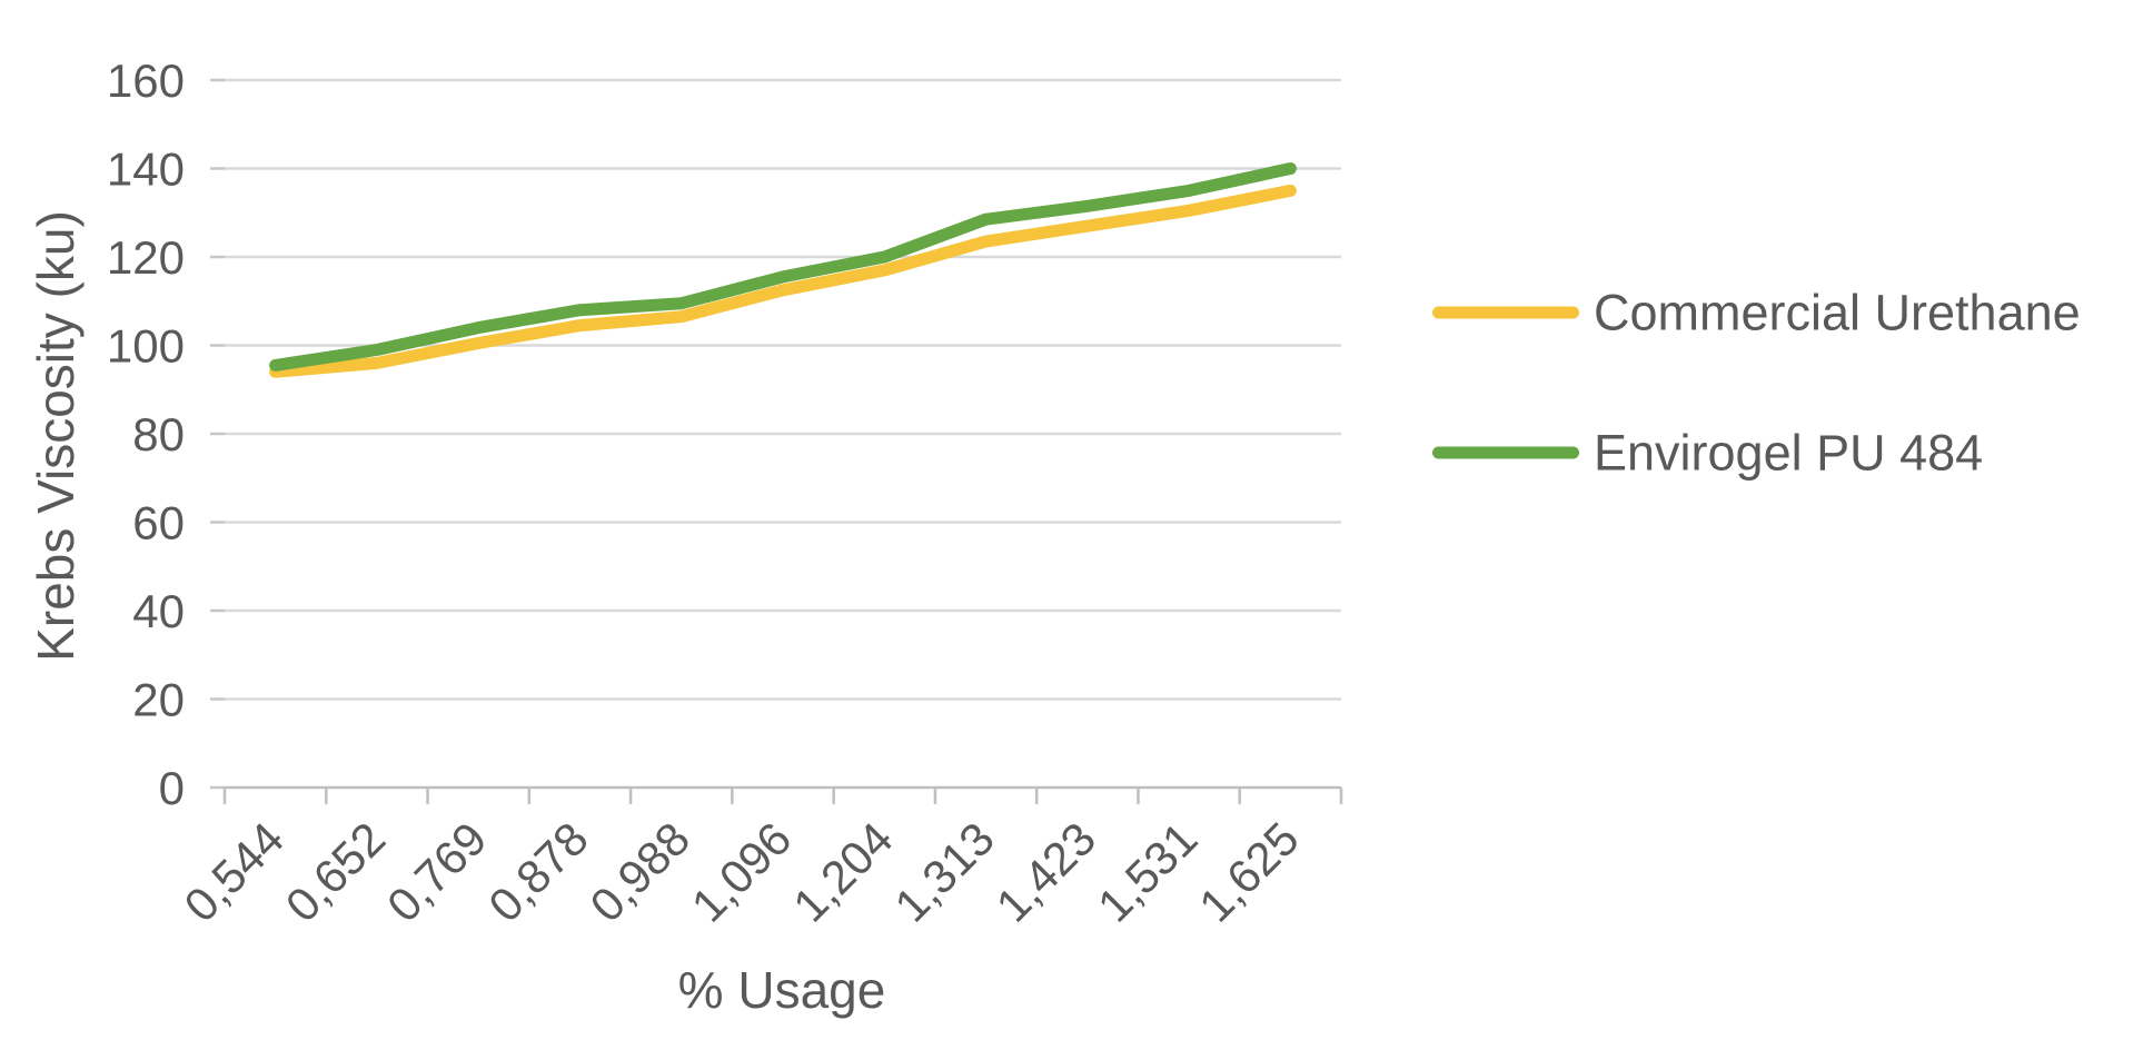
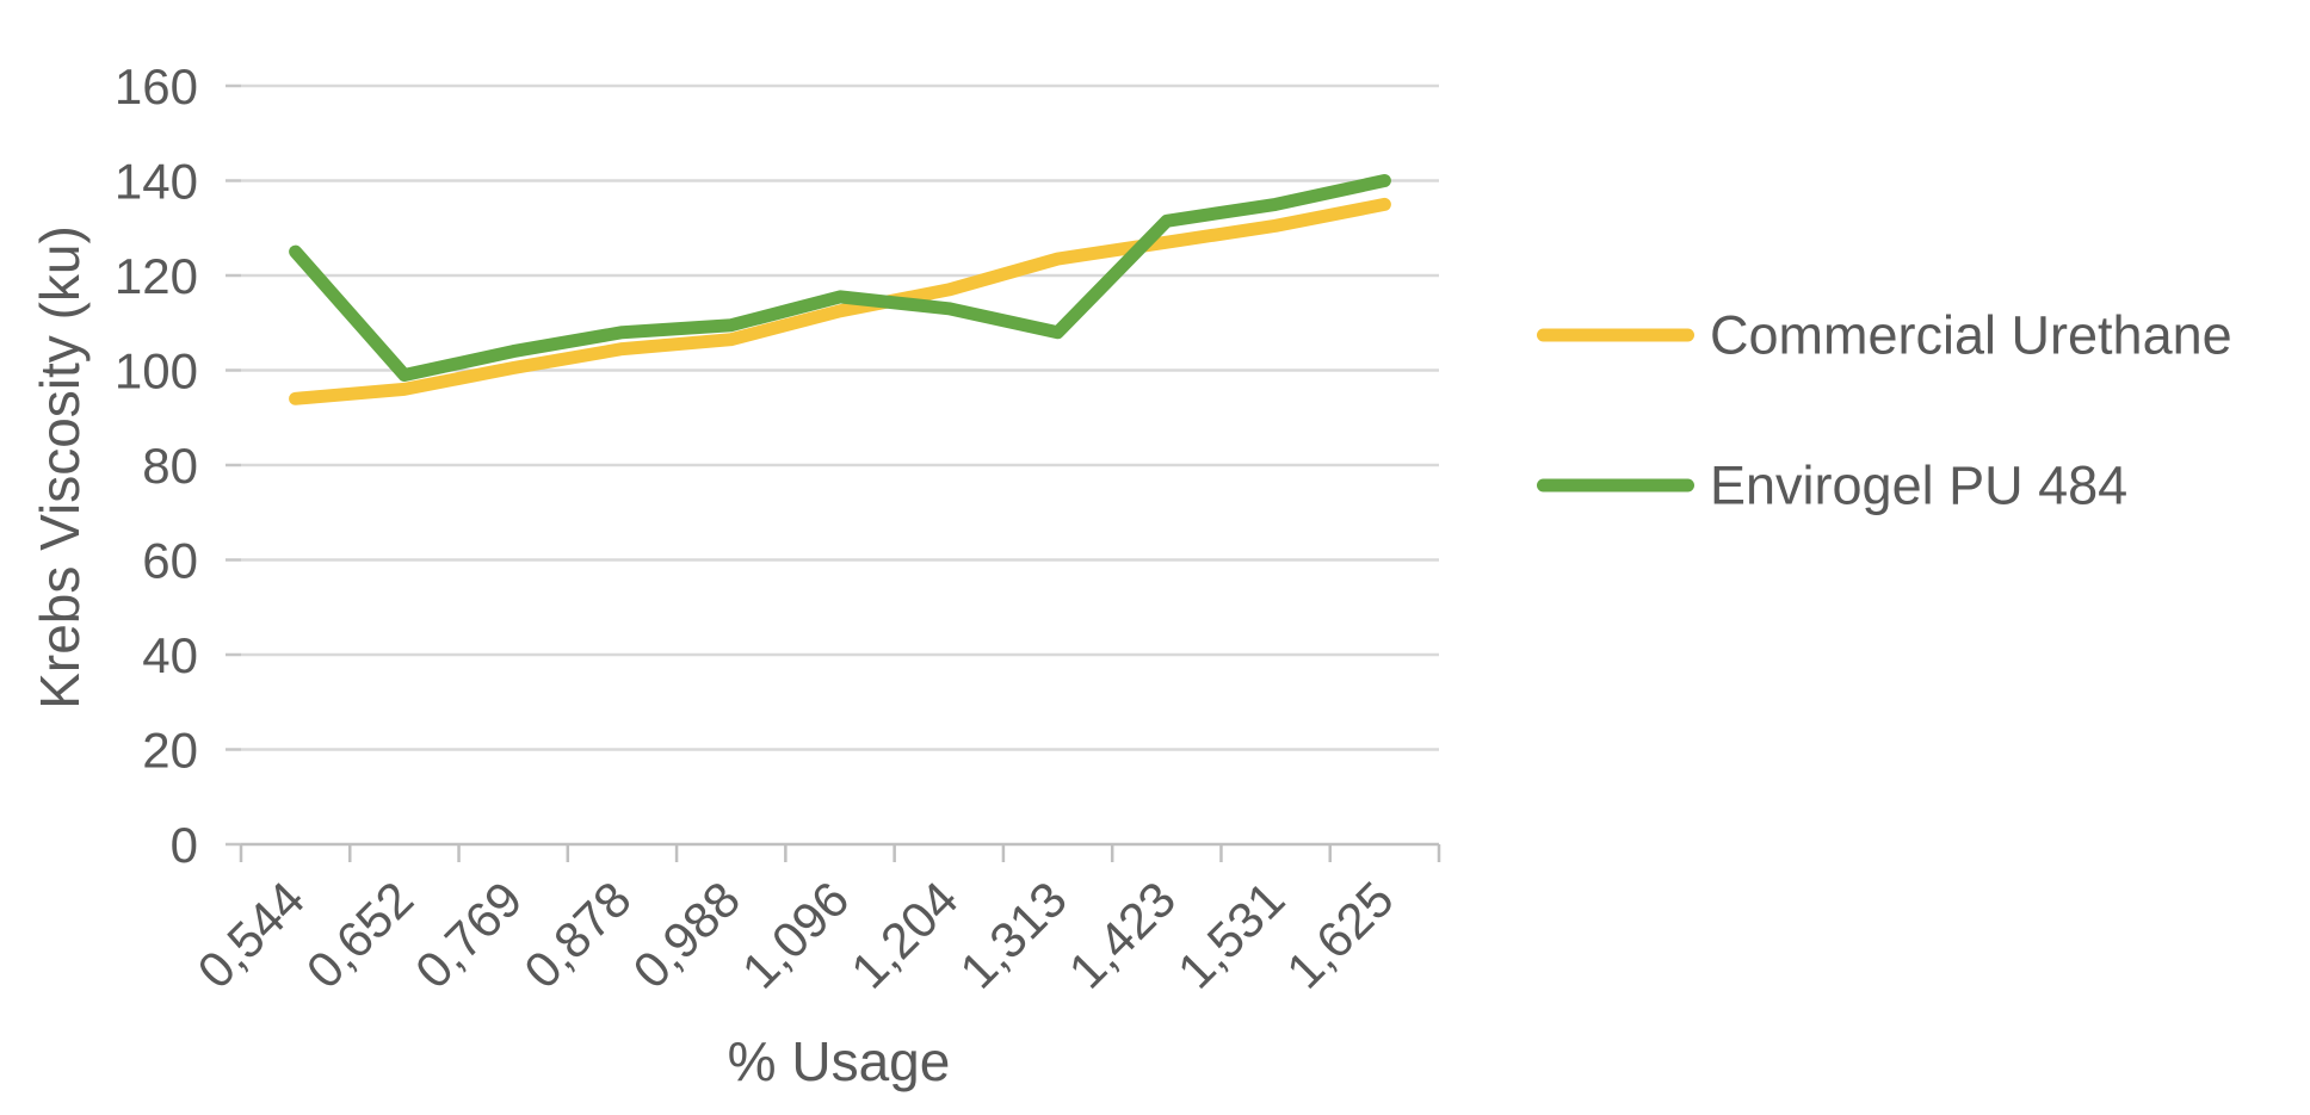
Envirogel PU 484/0,544: 96 -> 125
Envirogel PU 484/1,204: 120 -> 113
Envirogel PU 484/1,313: 128 -> 108
